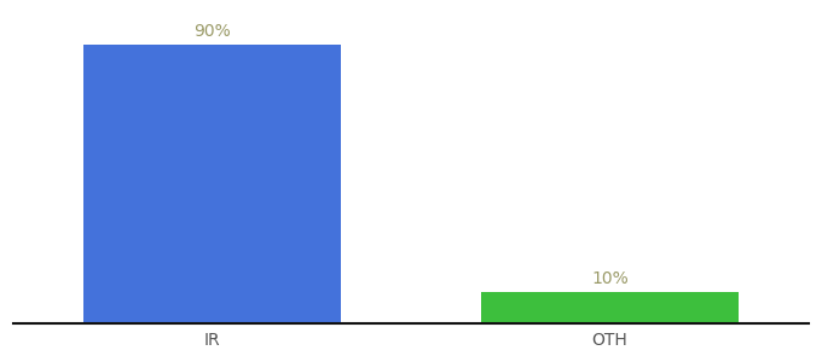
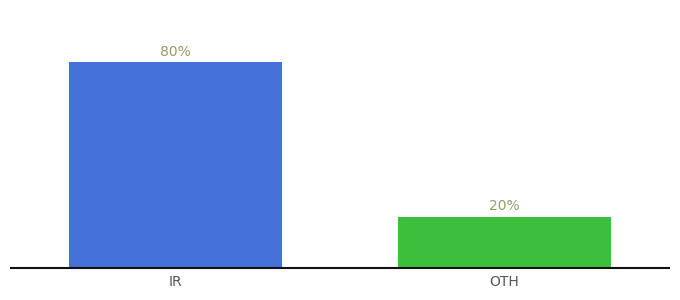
IR: 90% -> 80%
OTH: 10% -> 20%
